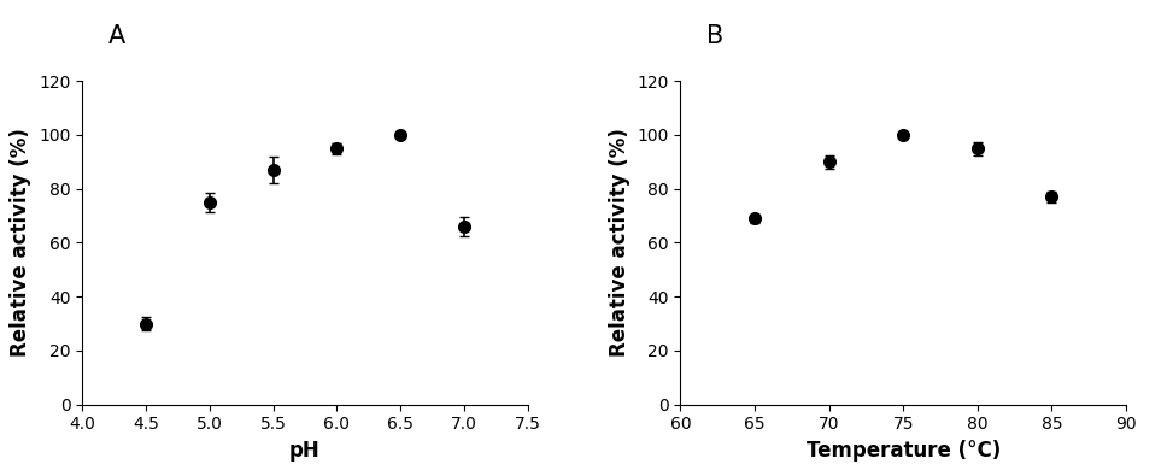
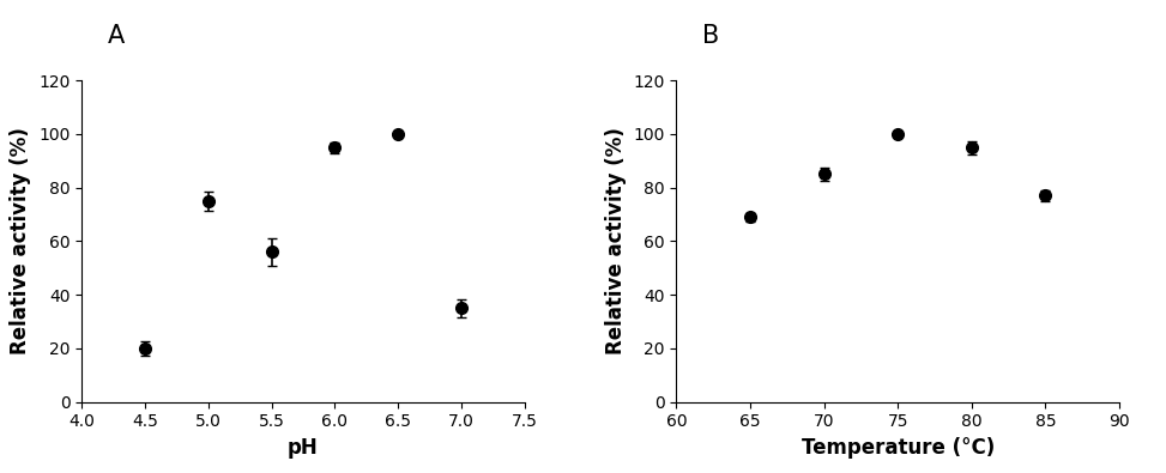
4.5: 30 -> 20
5.5: 87 -> 56
7.0: 66 -> 35
70: 90 -> 85
